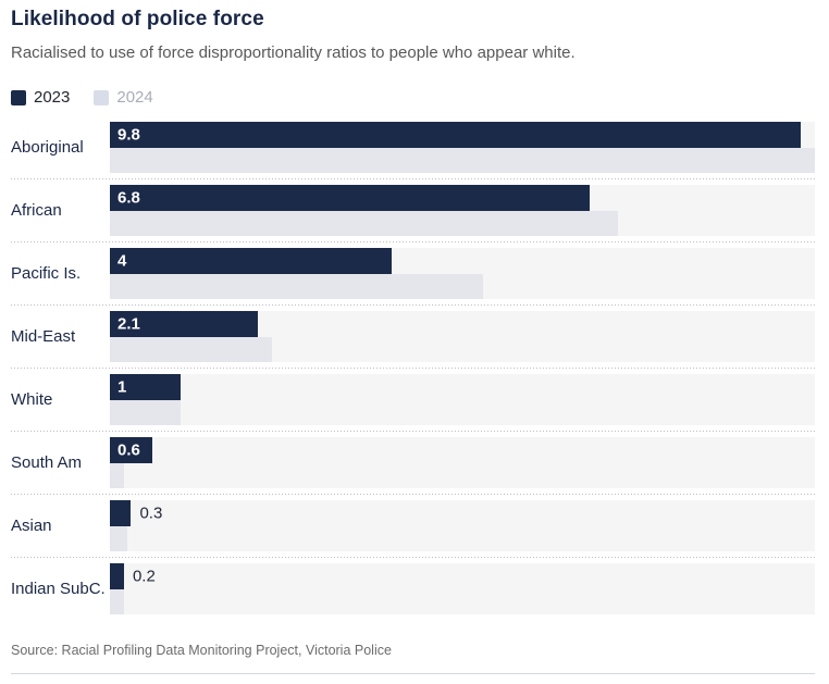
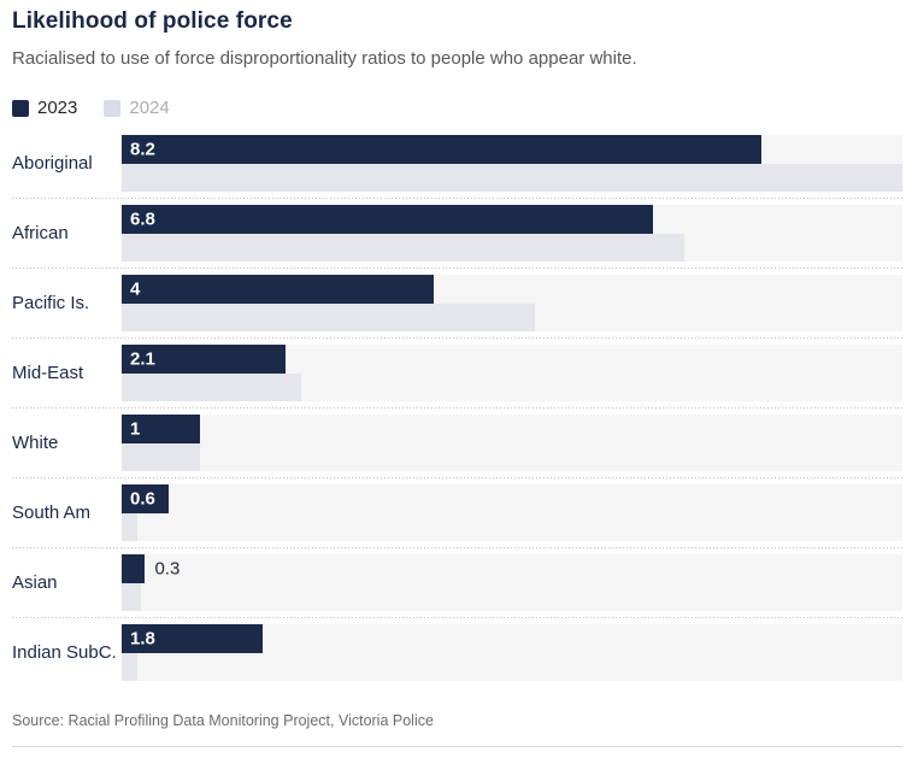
2023/Aboriginal: 9.8 -> 8.2
2023/Indian SubC.: 0.2 -> 1.8
